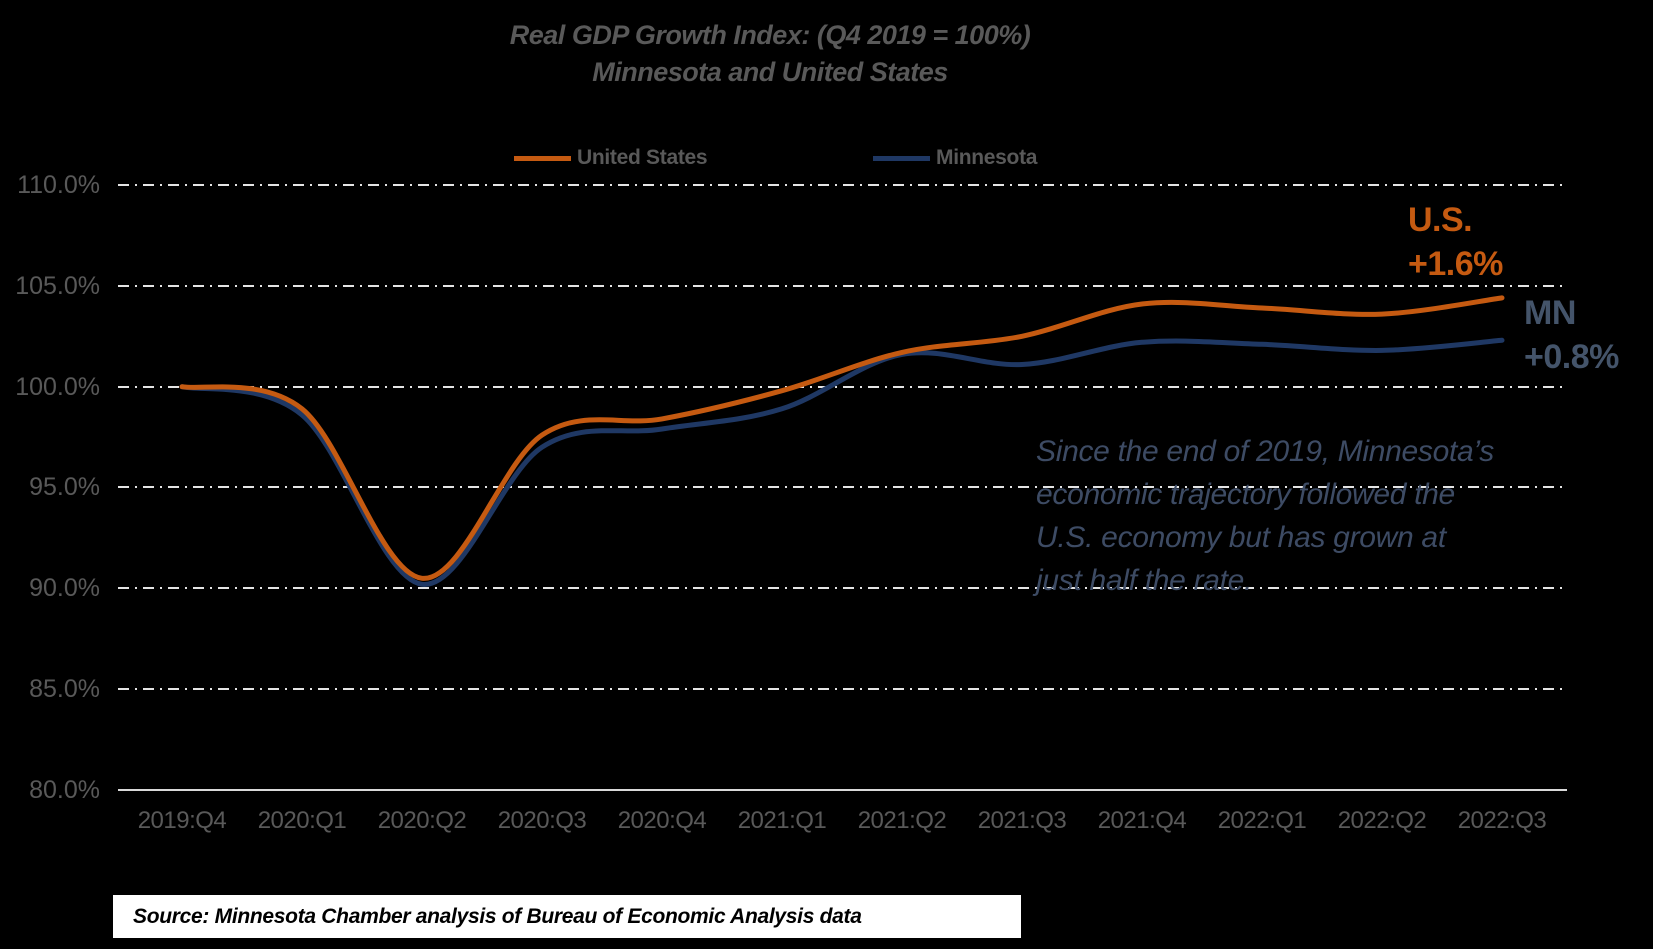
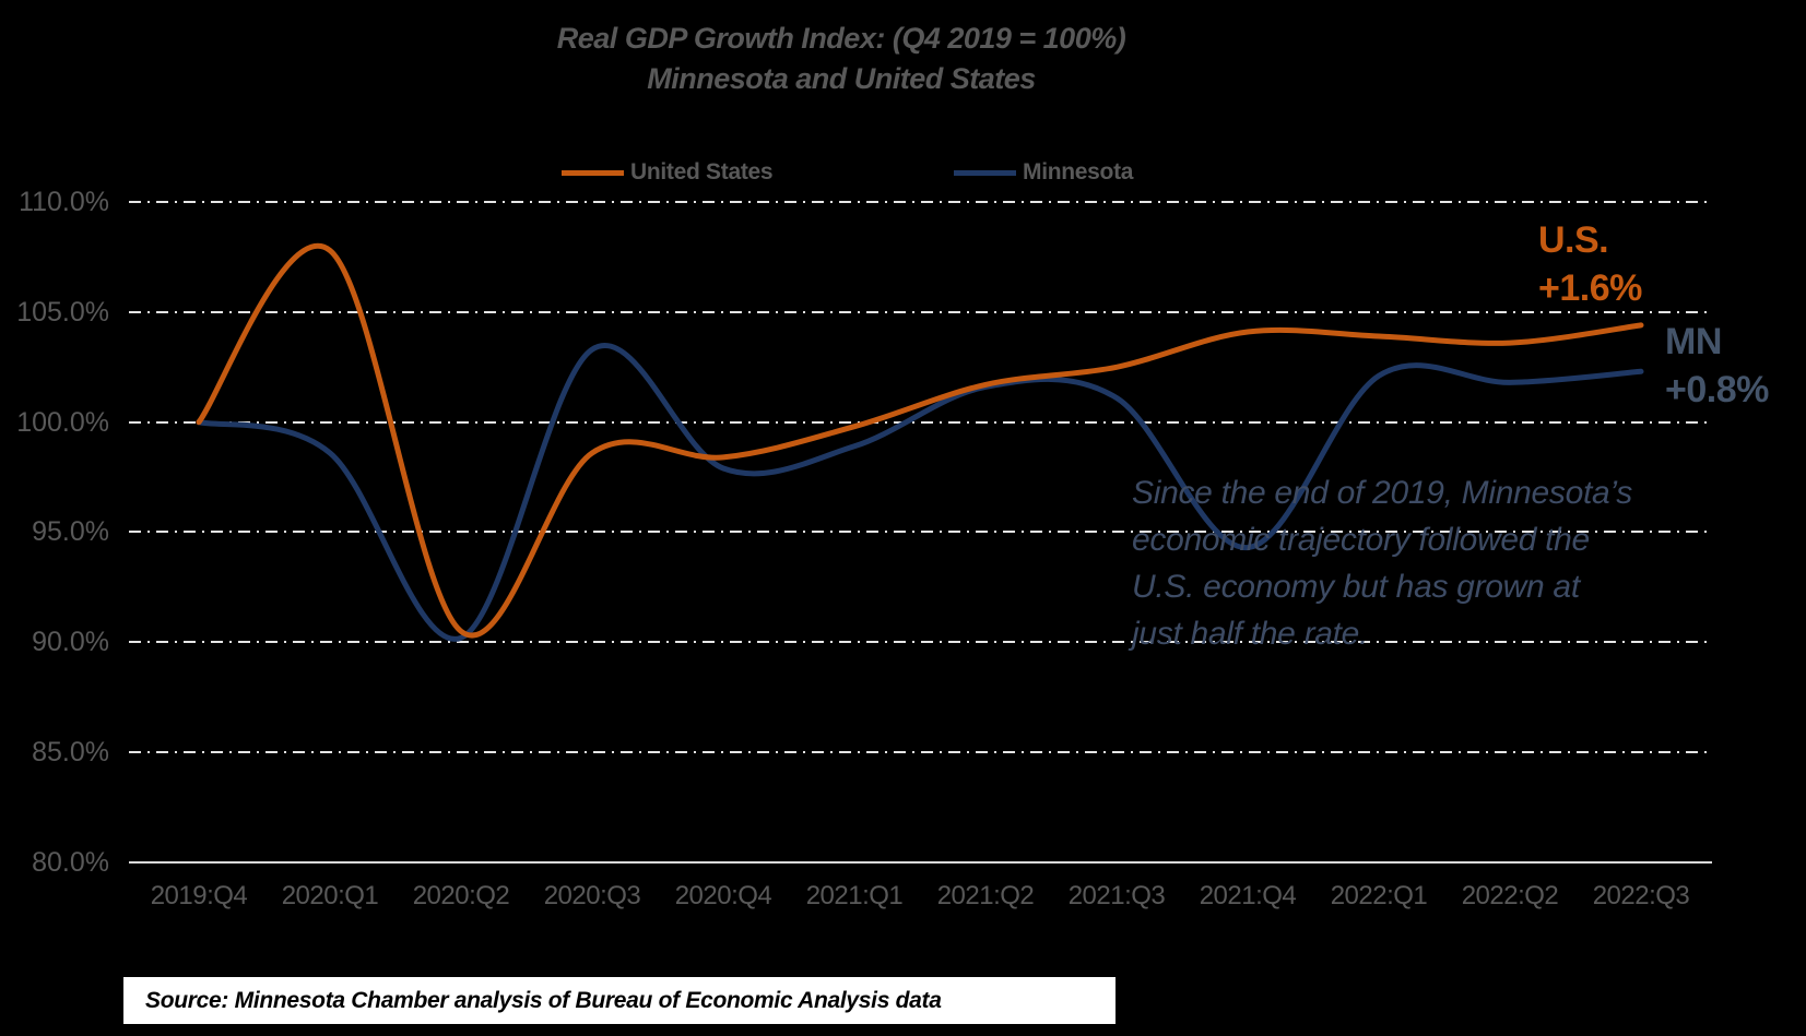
United States/2020:Q1: 98.9% -> 107.8%
Minnesota/2020:Q3: 97.0% -> 103.3%
United States/2020:Q3: 97.6% -> 98.6%
Minnesota/2021:Q4: 102.2% -> 94.3%
